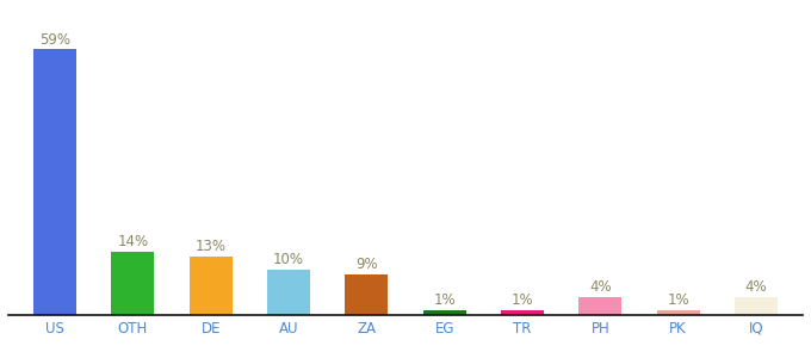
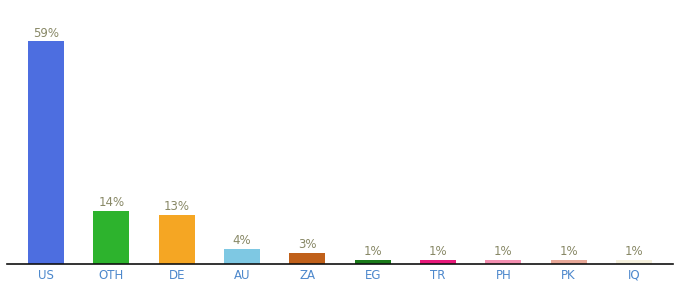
AU: 10% -> 4%
ZA: 9% -> 3%
PH: 4% -> 1%
IQ: 4% -> 1%
